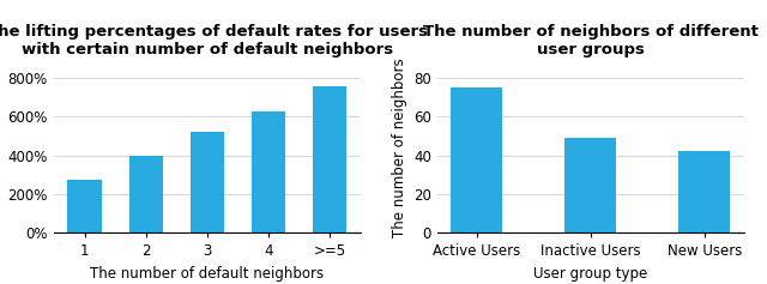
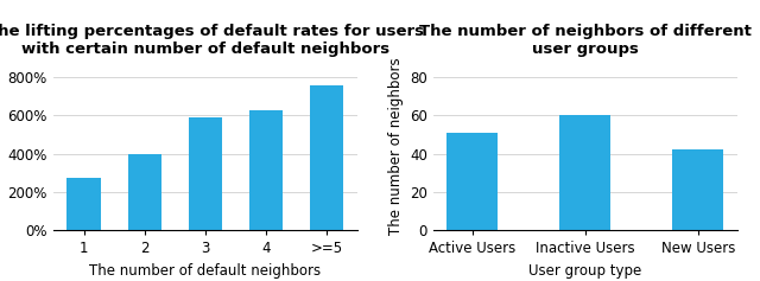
3: 520% -> 590%
The number of neighbors of different user groups/Active Users: 75 -> 51
The number of neighbors of different user groups/Inactive Users: 49 -> 60
